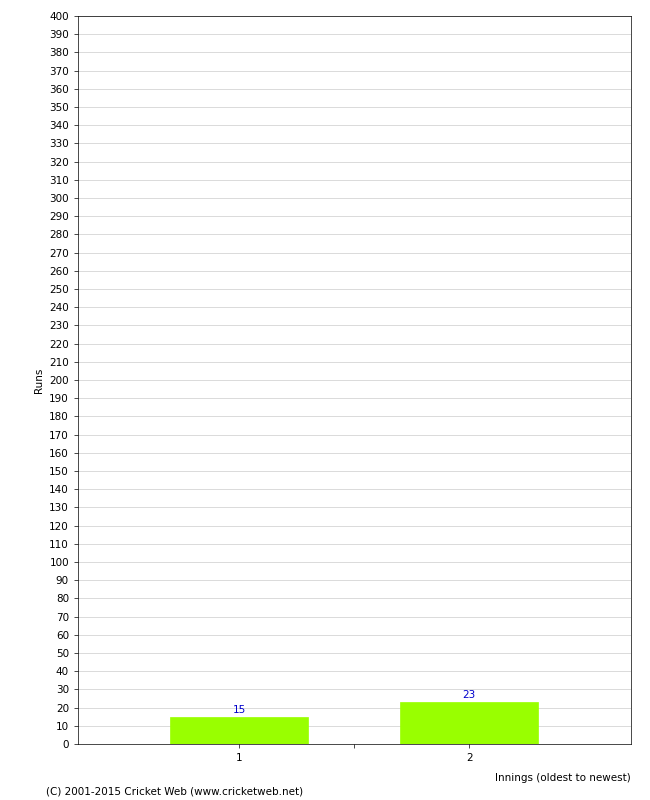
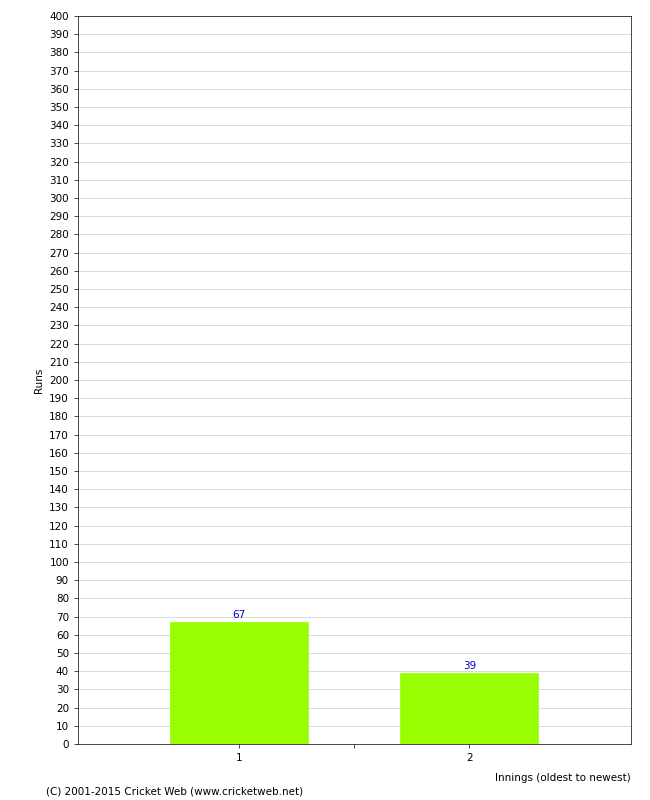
1: 15 -> 67
2: 23 -> 39
